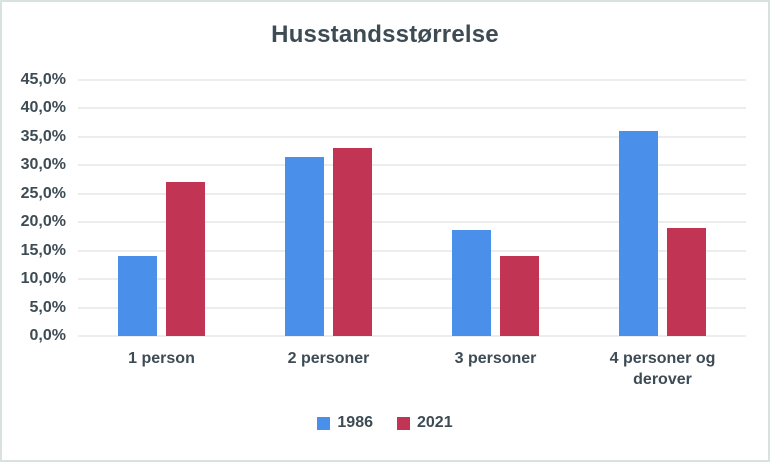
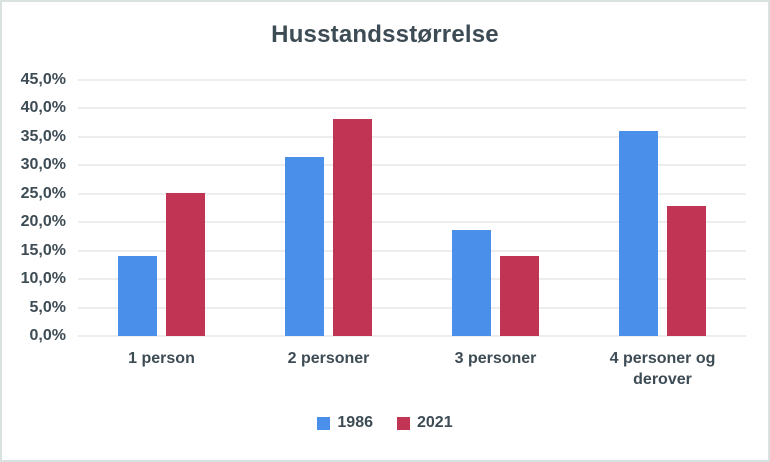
2021/1 person: 27% -> 25%
2021/2 personer: 33% -> 38%
2021/4 personer og derover: 19% -> 23%
